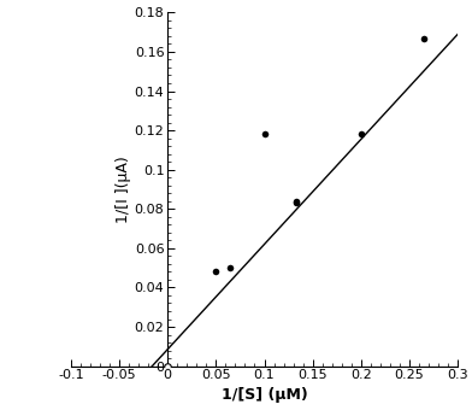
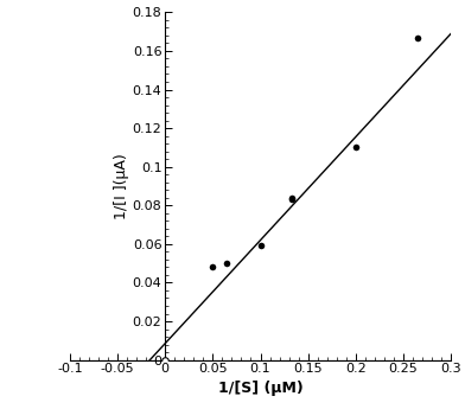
0.1: 0.118 -> 0.059
0.2: 0.118 -> 0.110
